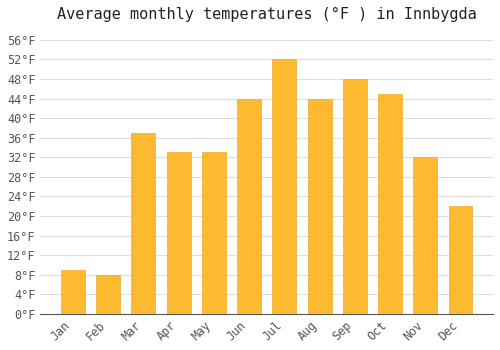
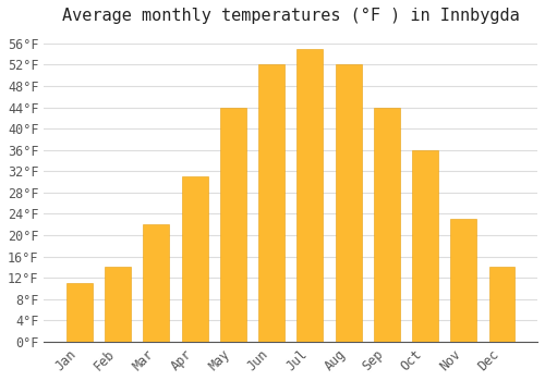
Jan: 9°F -> 11°F
Feb: 8°F -> 14°F
Mar: 37°F -> 22°F
Apr: 33°F -> 31°F
May: 33°F -> 44°F
Jun: 44°F -> 52°F
Jul: 52°F -> 55°F
Aug: 44°F -> 52°F
Sep: 48°F -> 44°F
Oct: 45°F -> 36°F
Nov: 32°F -> 23°F
Dec: 22°F -> 14°F
